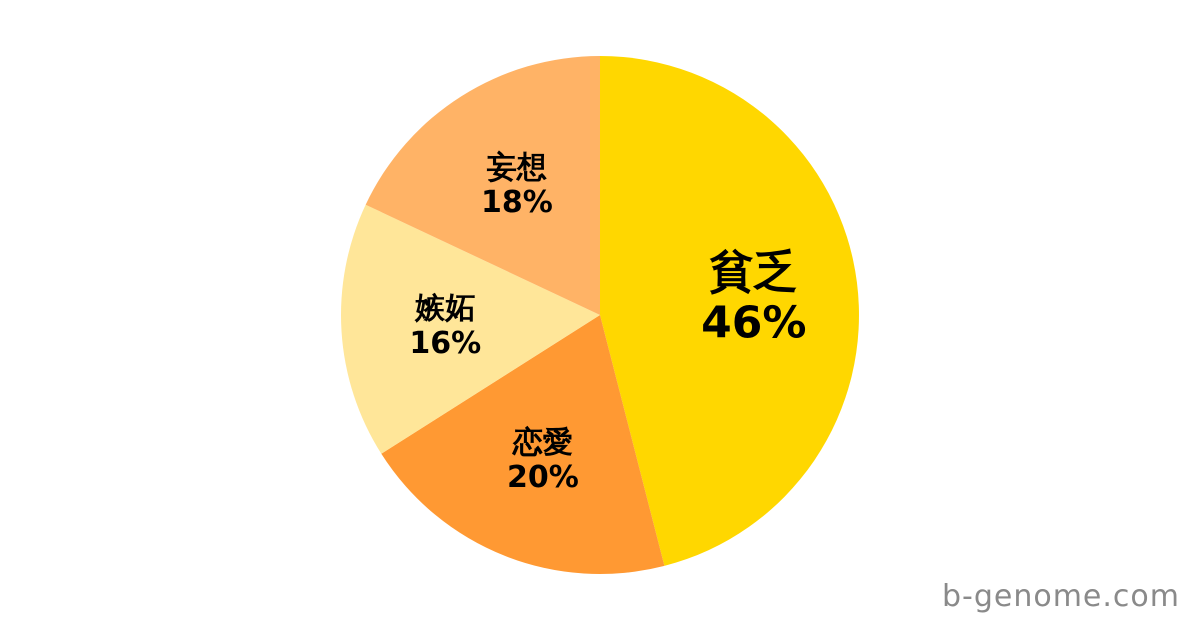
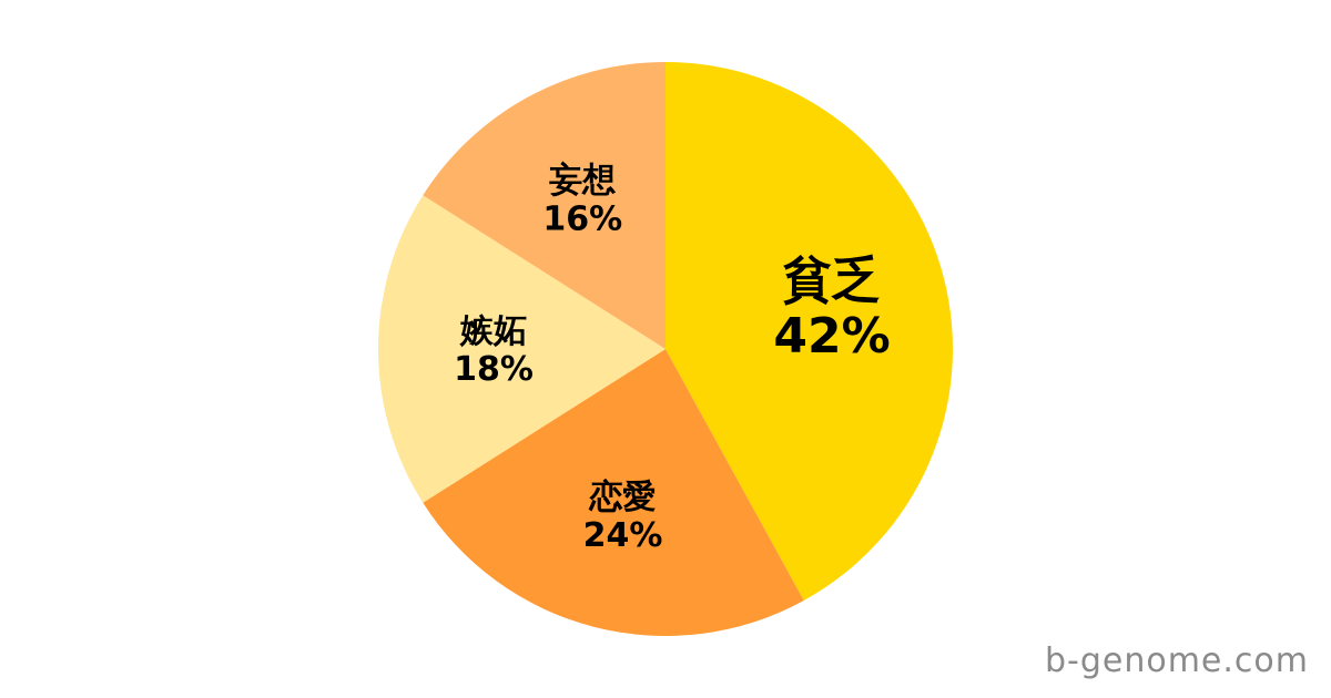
貧乏: 46% -> 42%
恋愛: 20% -> 24%
嫉妬: 16% -> 18%
妄想: 18% -> 16%
